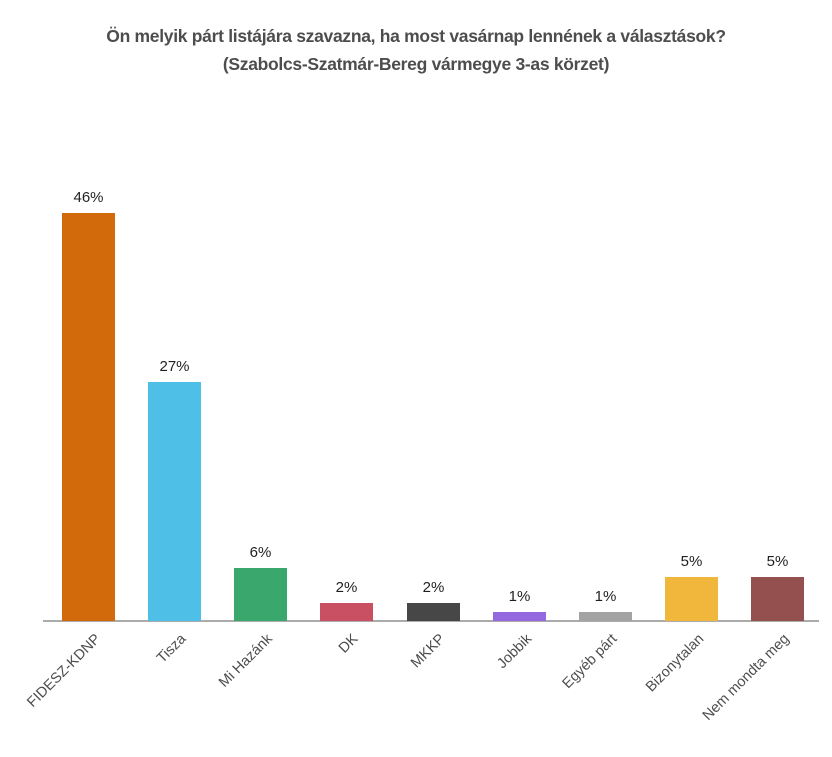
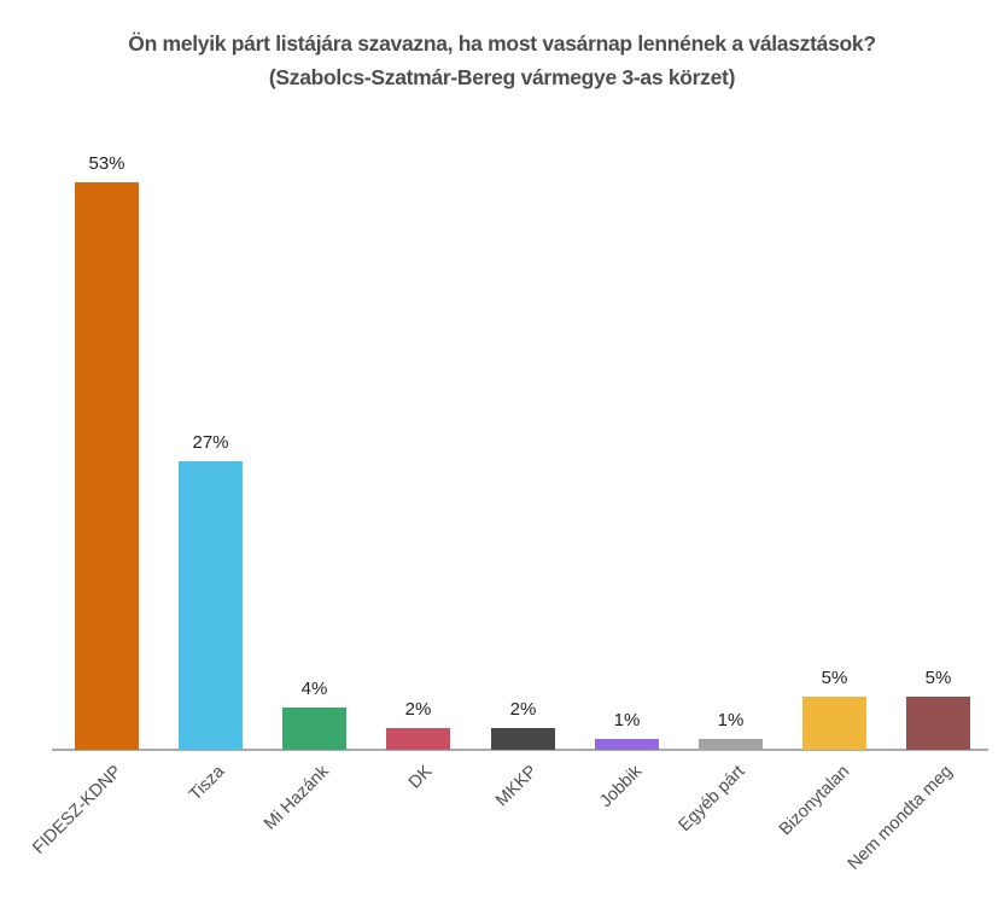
FIDESZ-KDNP: 46% -> 53%
Mi Hazánk: 6% -> 4%
